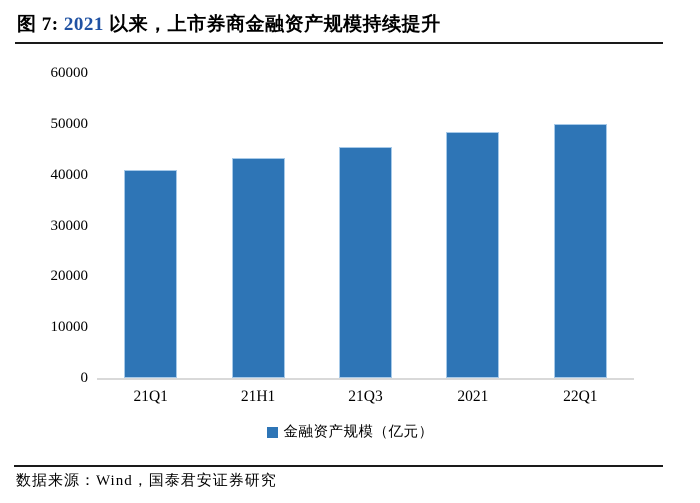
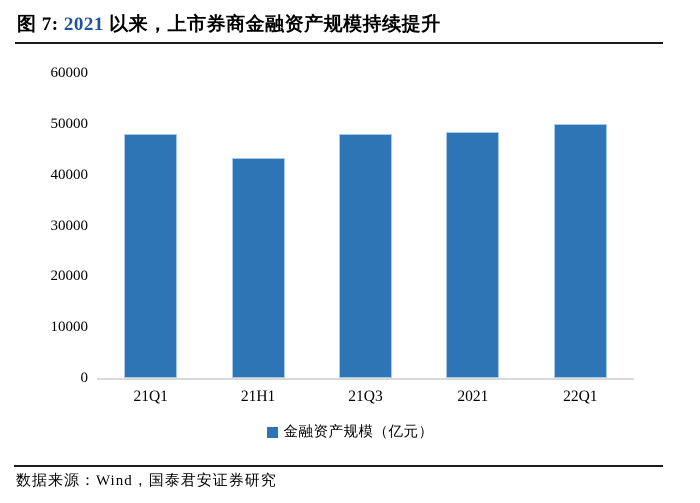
21Q1: 41000 -> 48000
21Q3: 46000 -> 48000
